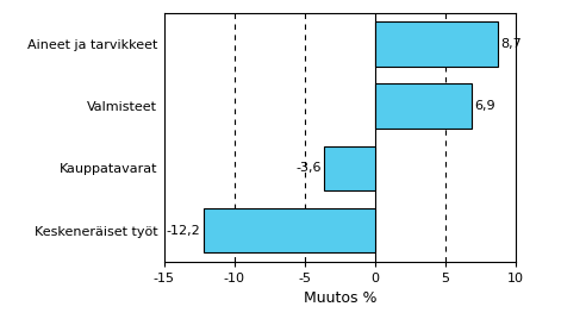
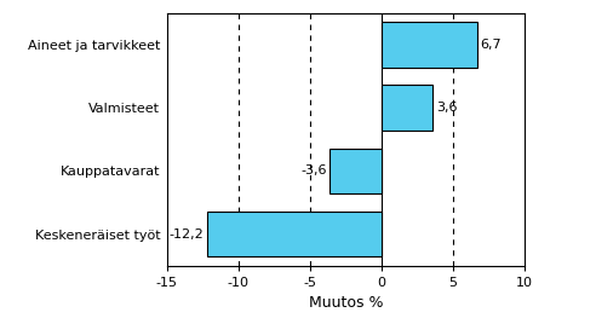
Aineet ja tarvikkeet: 8,7 -> 6,7
Valmisteet: 6,9 -> 3,6
